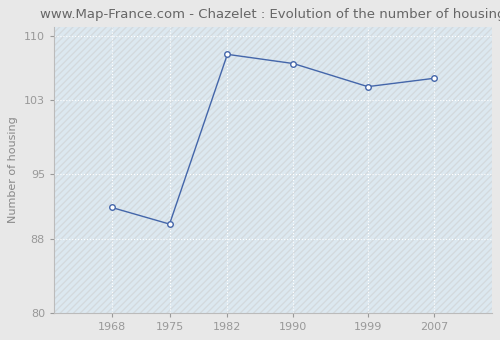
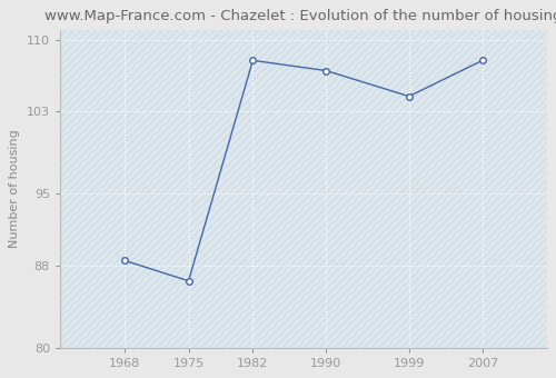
1968: 91.4 -> 88.5
1975: 89.6 -> 86.5
2007: 105.4 -> 108.0
